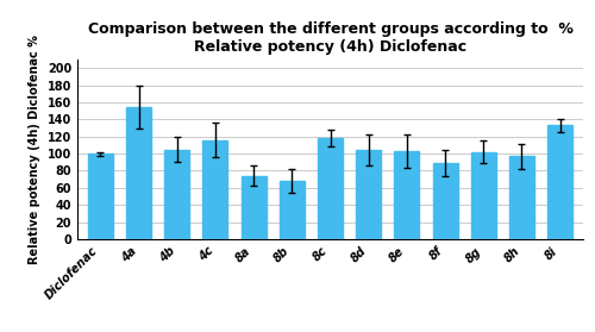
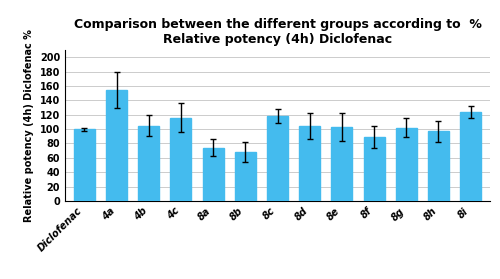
8i: 133 -> 124
